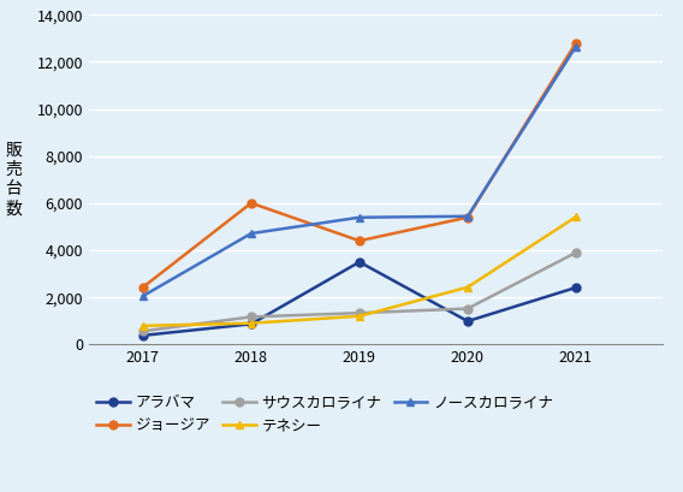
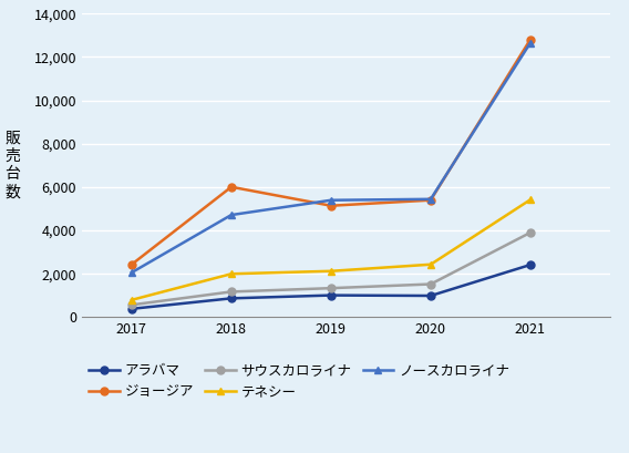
テネシー/2018: 900 -> 2,000
アラバマ/2019: 3,500 -> 1,000
ジョージア/2019: 4,400 -> 5,100
テネシー/2019: 1,200 -> 2,100
